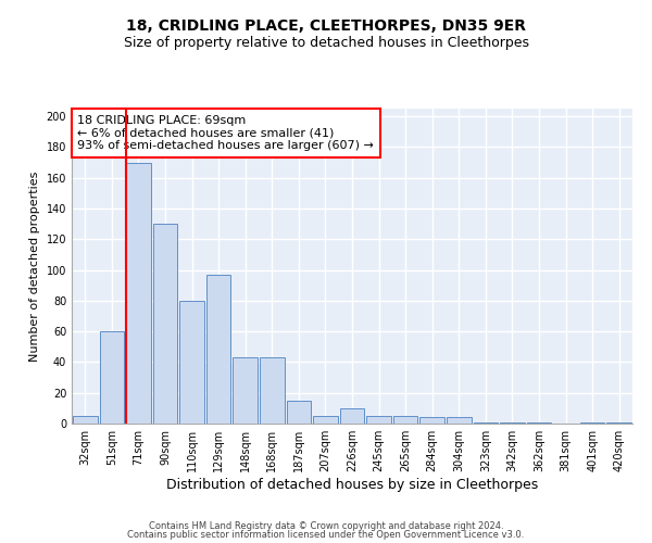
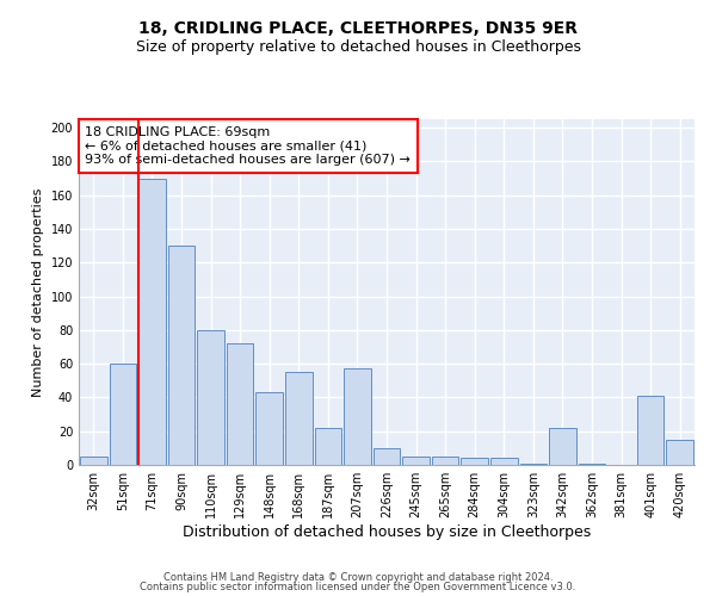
129sqm: 97 -> 72
168sqm: 43 -> 55
187sqm: 15 -> 22
207sqm: 5 -> 57
342sqm: 1 -> 22
401sqm: 1 -> 41
420sqm: 1 -> 15
